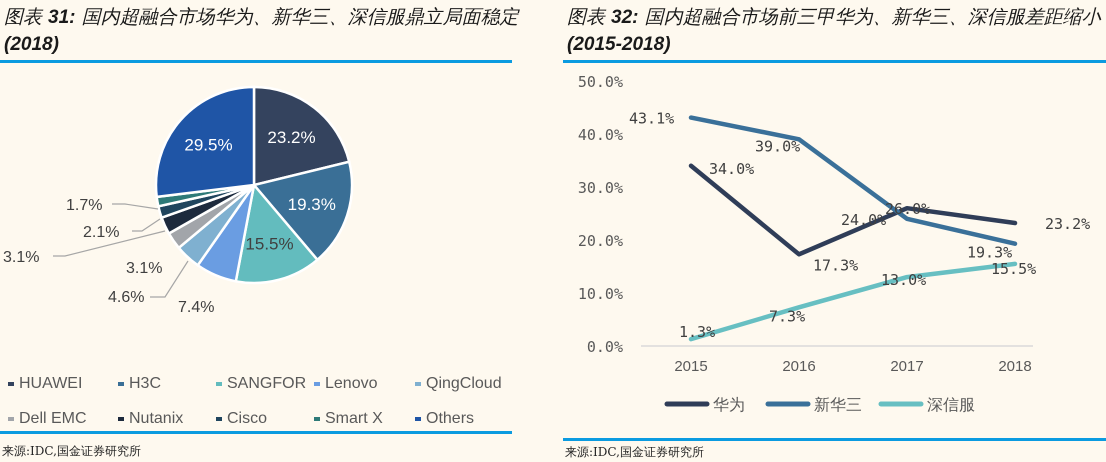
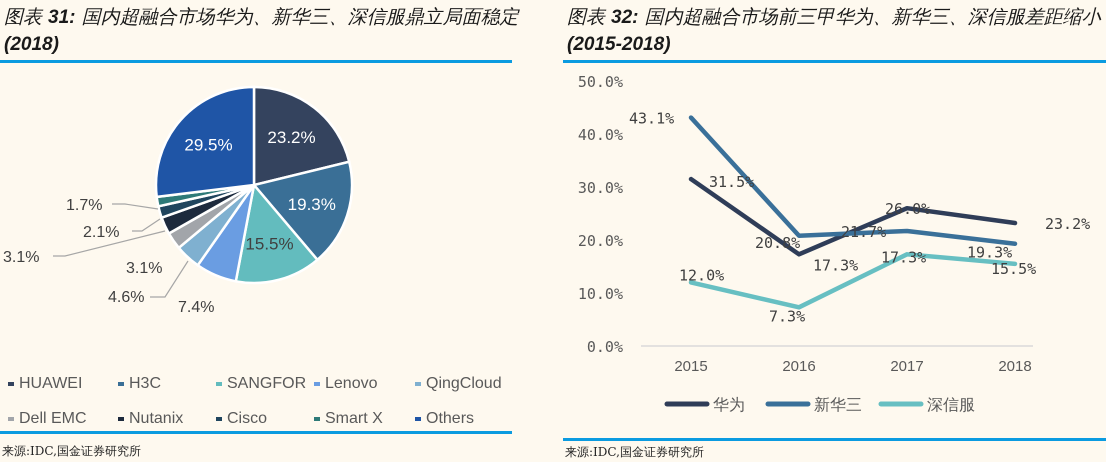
国内超融合市场前三甲华为、新华三、深信服差距缩小(2015-2018)/华为/2015: 34.0% -> 31.5%
国内超融合市场前三甲华为、新华三、深信服差距缩小(2015-2018)/深信服/2015: 1.3% -> 12.0%
国内超融合市场前三甲华为、新华三、深信服差距缩小(2015-2018)/新华三/2016: 39.0% -> 20.8%
国内超融合市场前三甲华为、新华三、深信服差距缩小(2015-2018)/新华三/2017: 24.0% -> 21.7%
国内超融合市场前三甲华为、新华三、深信服差距缩小(2015-2018)/深信服/2017: 13.0% -> 17.3%
